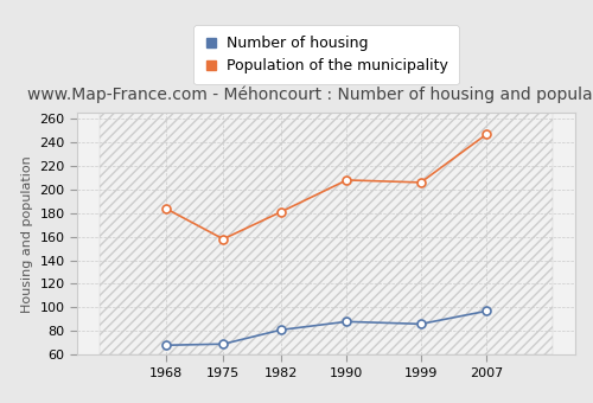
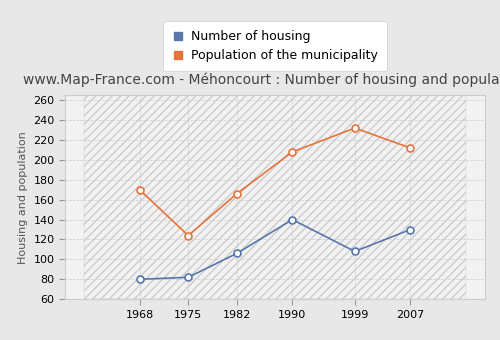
Number of housing/1968: 68 -> 80
Population of the municipality/1968: 184 -> 170
Number of housing/1975: 69 -> 82
Population of the municipality/1975: 158 -> 124
Number of housing/1982: 81 -> 106
Population of the municipality/1982: 181 -> 166
Number of housing/1990: 88 -> 140
Number of housing/1999: 86 -> 108
Population of the municipality/1999: 206 -> 232
Number of housing/2007: 97 -> 130
Population of the municipality/2007: 247 -> 212
